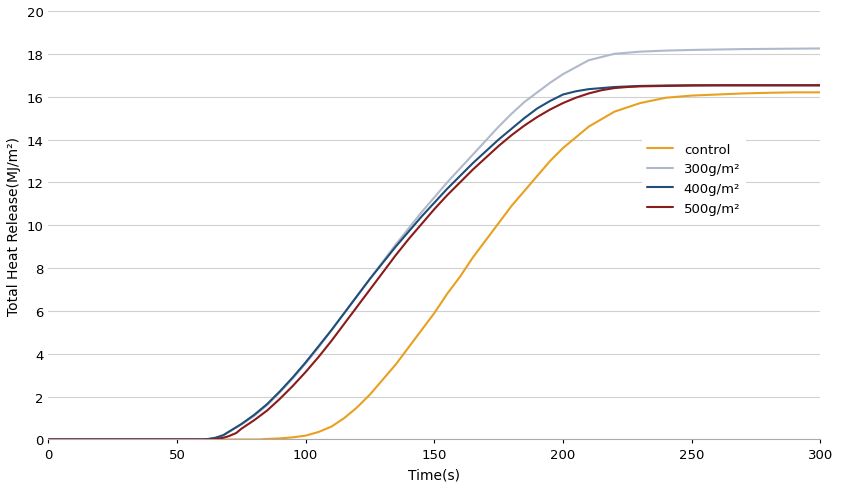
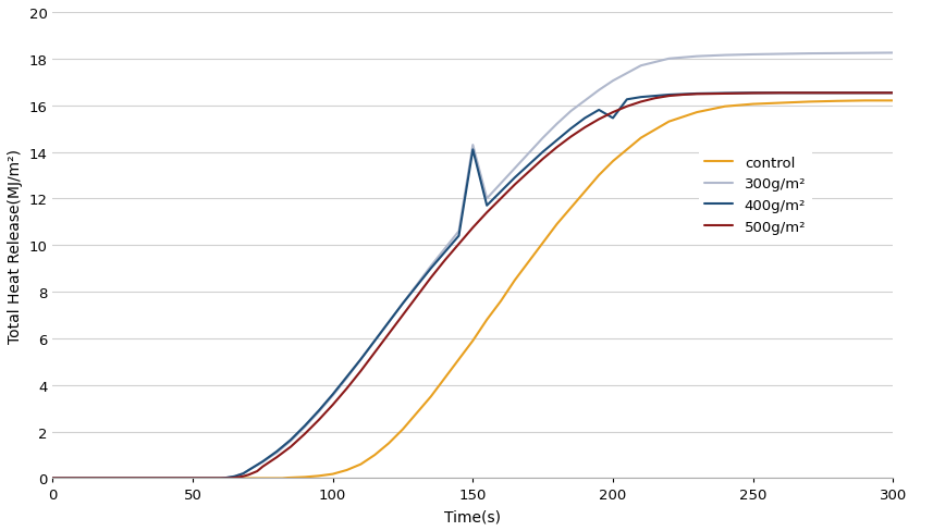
300g/m²/150: 11.30 -> 14.30
400g/m²/150: 11.05 -> 14.10
400g/m²/200: 16.10 -> 15.45
